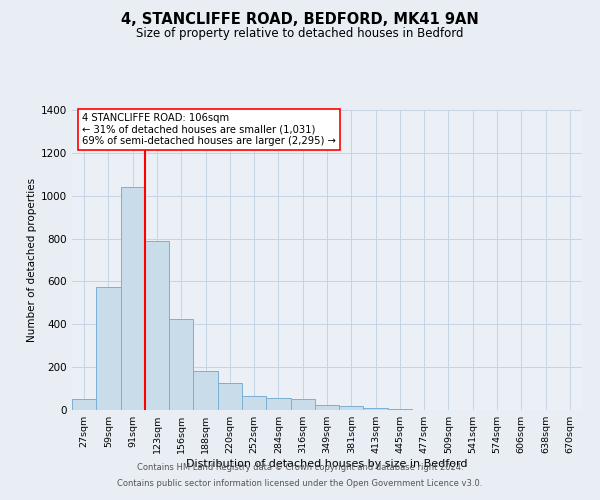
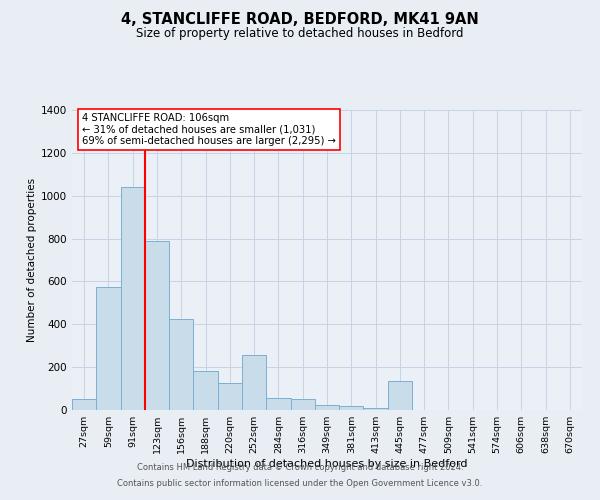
252sqm: 65 -> 255
445sqm: 3 -> 135
